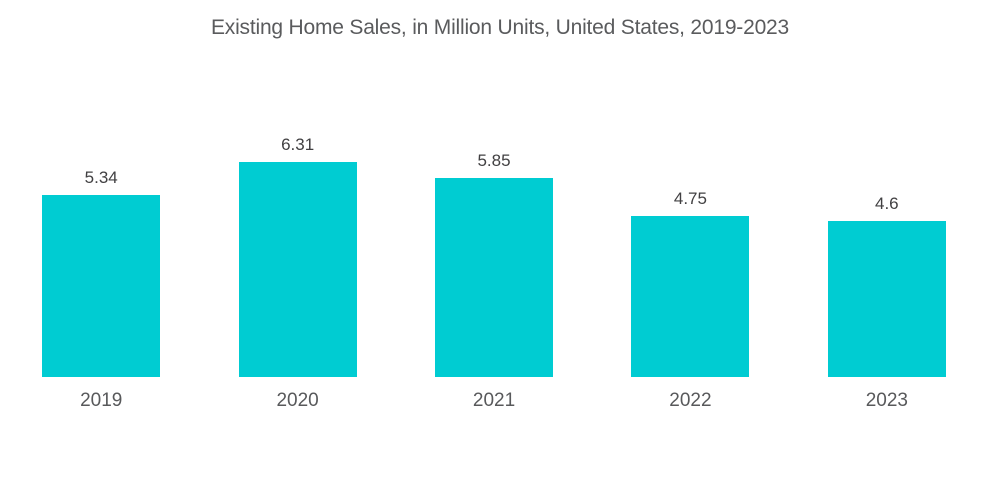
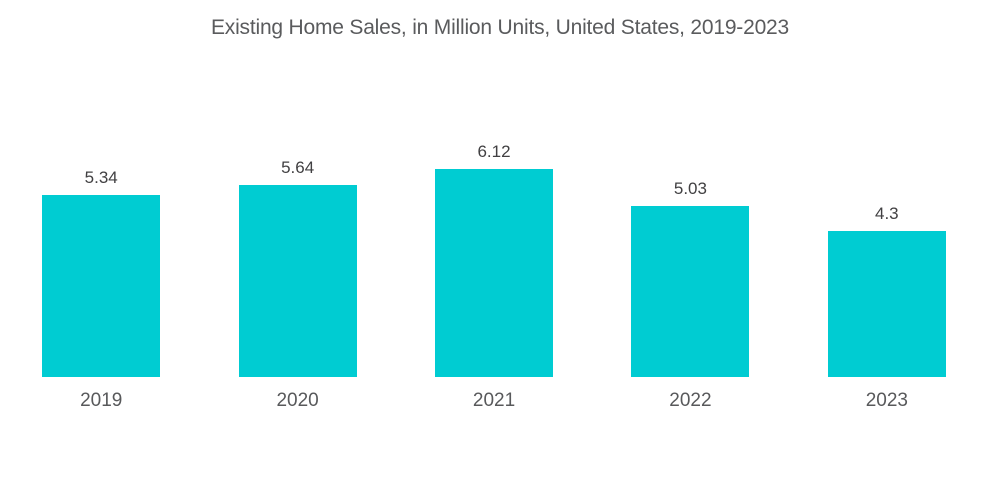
2020: 6.31 -> 5.64
2021: 5.85 -> 6.12
2022: 4.75 -> 5.03
2023: 4.6 -> 4.3
